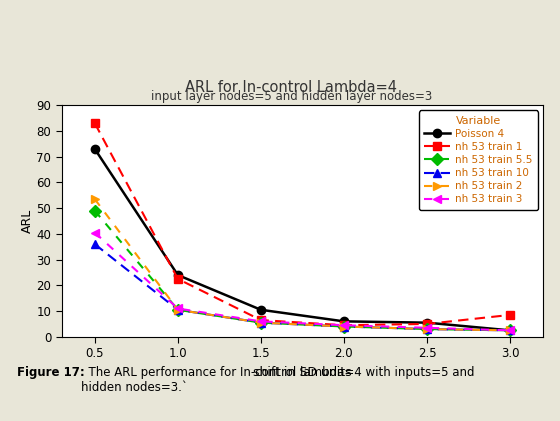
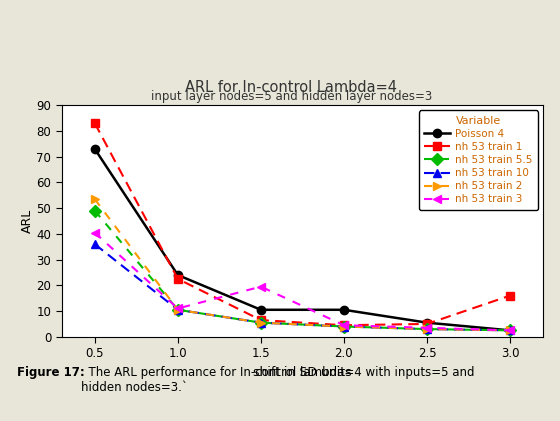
nh 53 train 3/1.5: 6.0 -> 19.5
Poisson 4/2.0: 6.0 -> 10.5
nh 53 train 1/3.0: 8.5 -> 16.0
